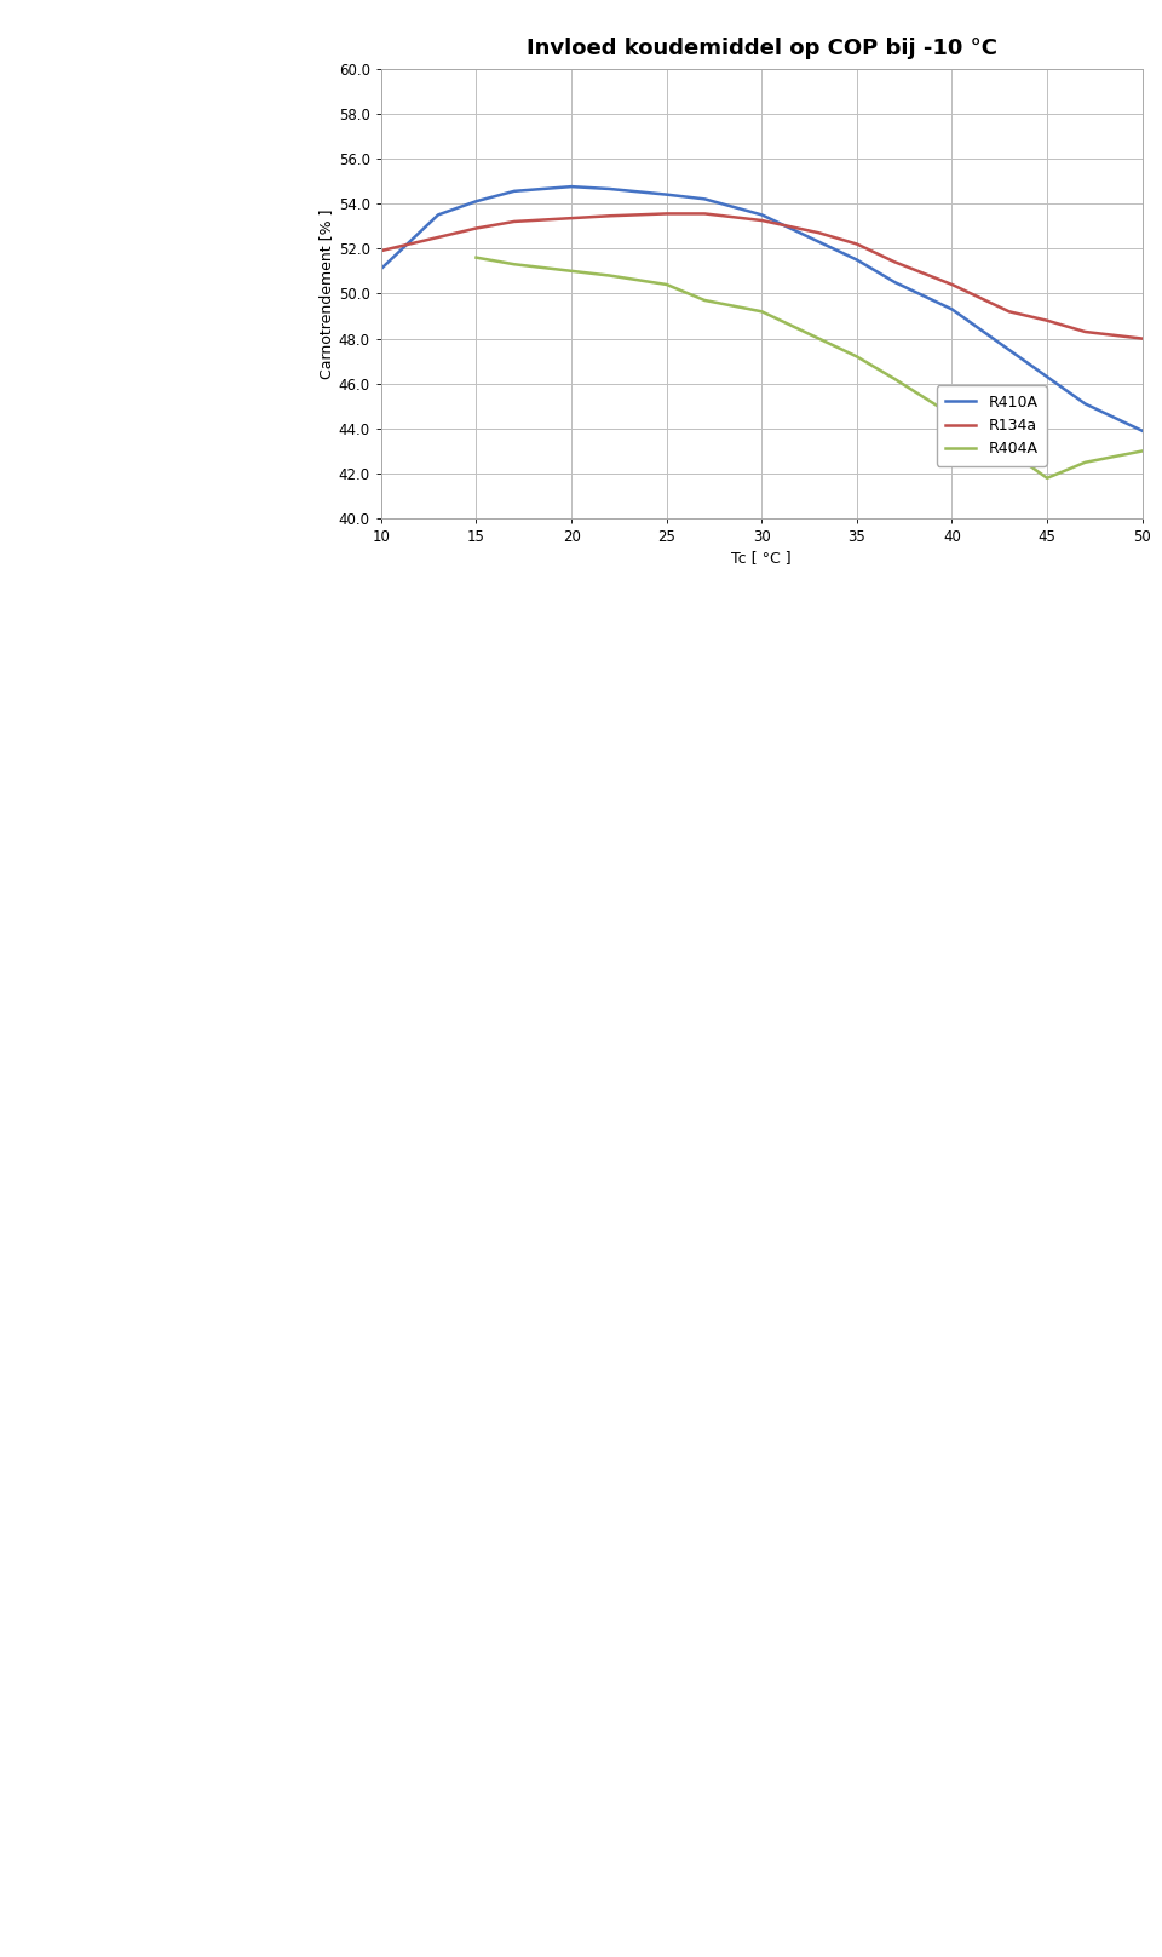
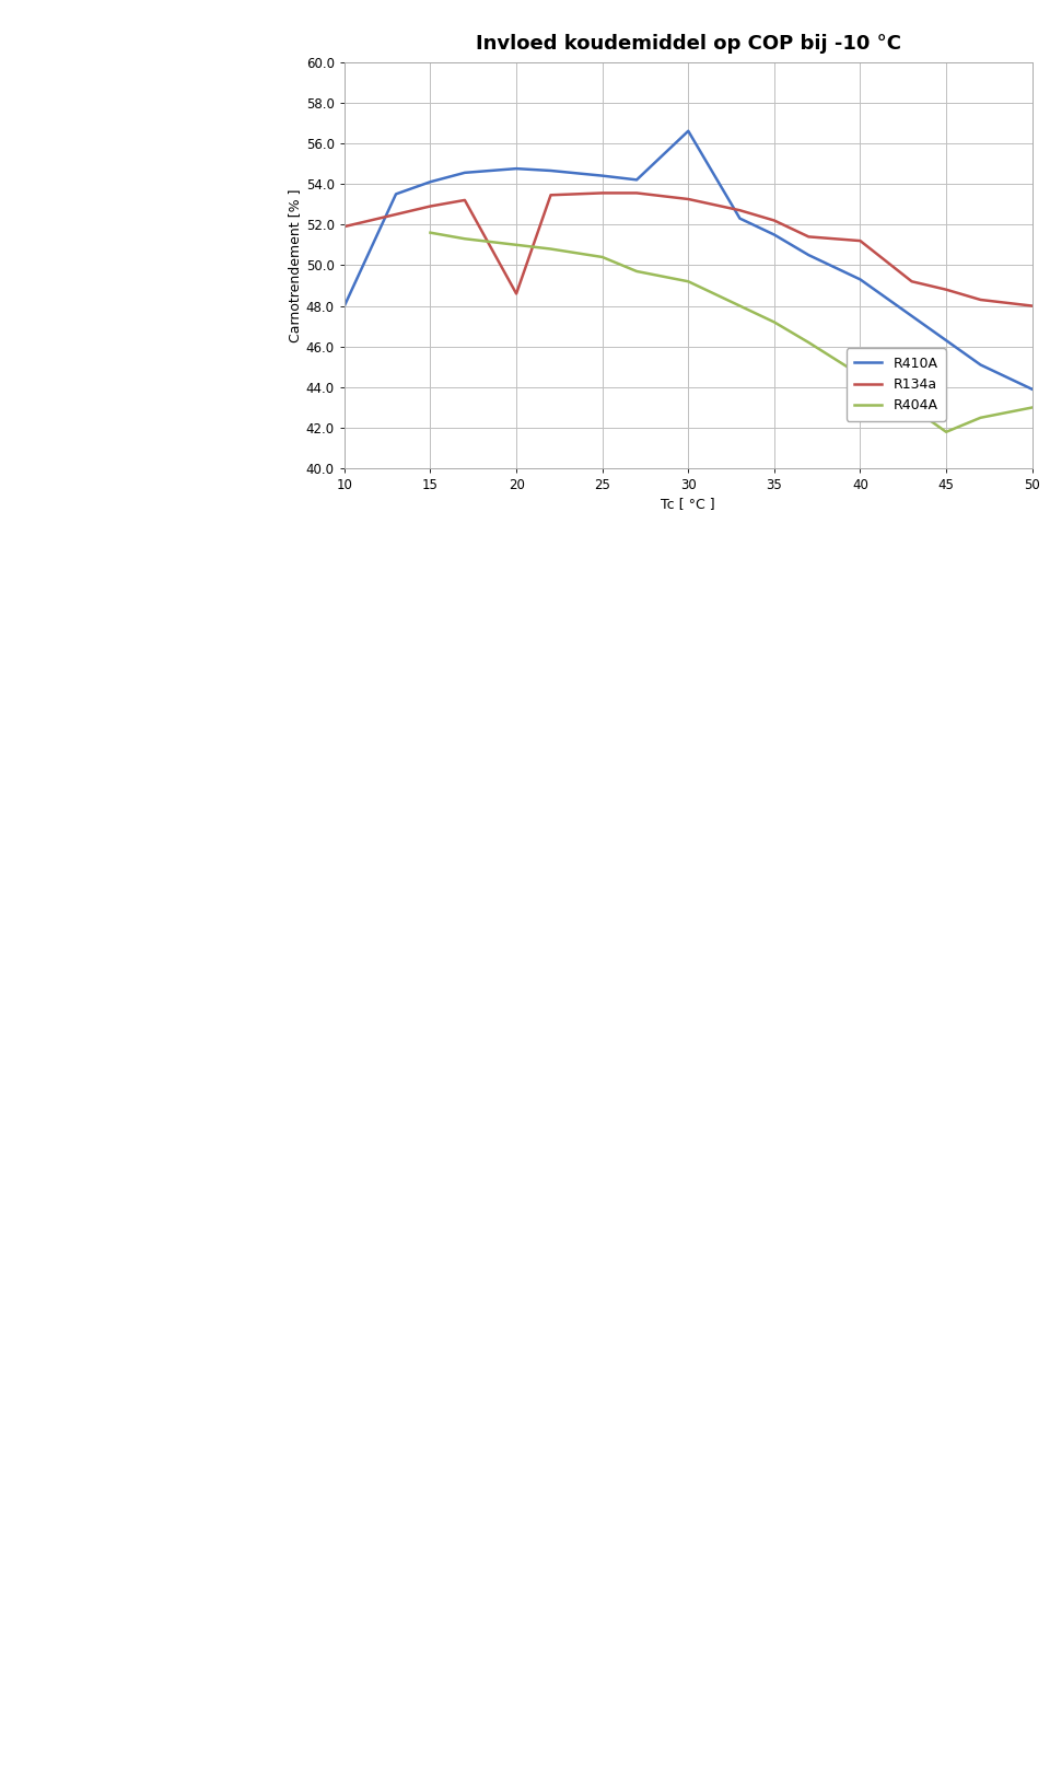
R410A/10: 51.1 -> 48.0
R134a/20: 53.4 -> 48.6
R410A/30: 53.5 -> 56.6
R134a/40: 50.4 -> 51.2
